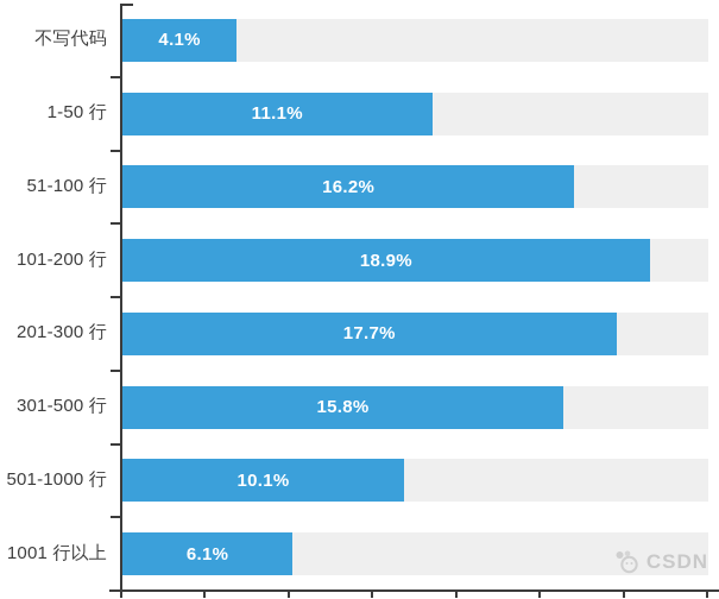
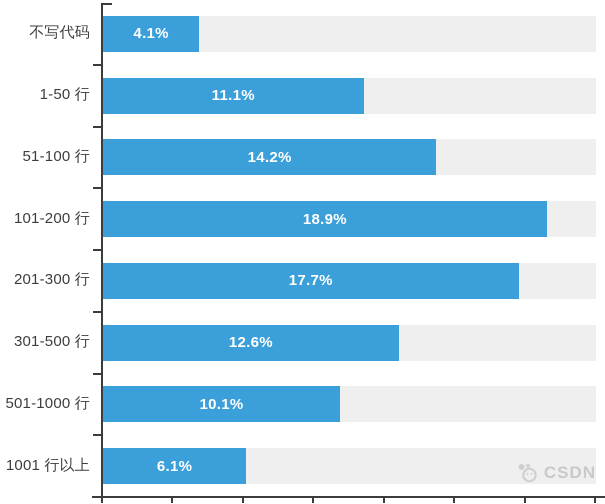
51-100 行: 16.2% -> 14.2%
301-500 行: 15.8% -> 12.6%
